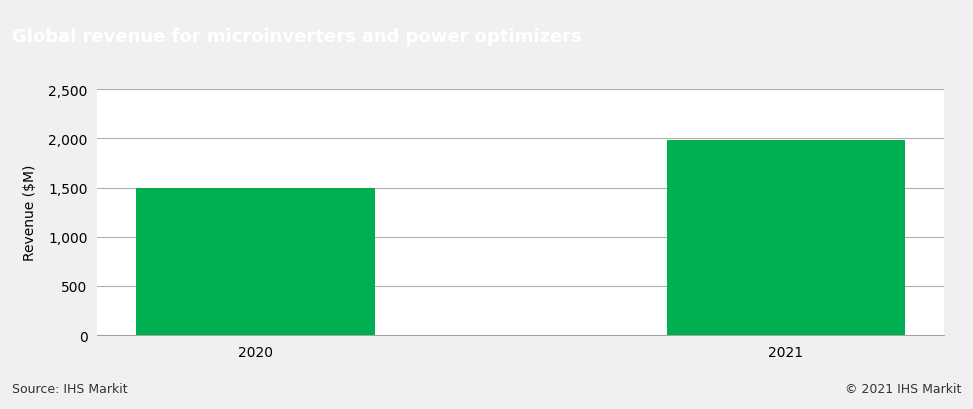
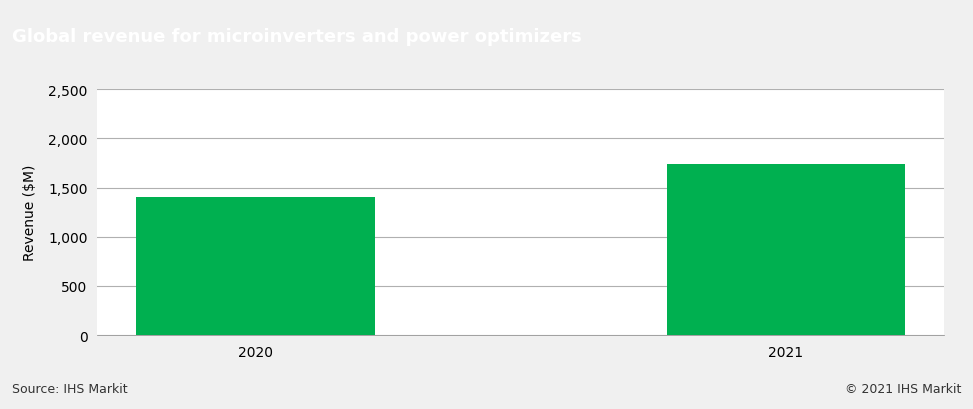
2020: 1,500 -> 1,400
2021: 1,980 -> 1,740
